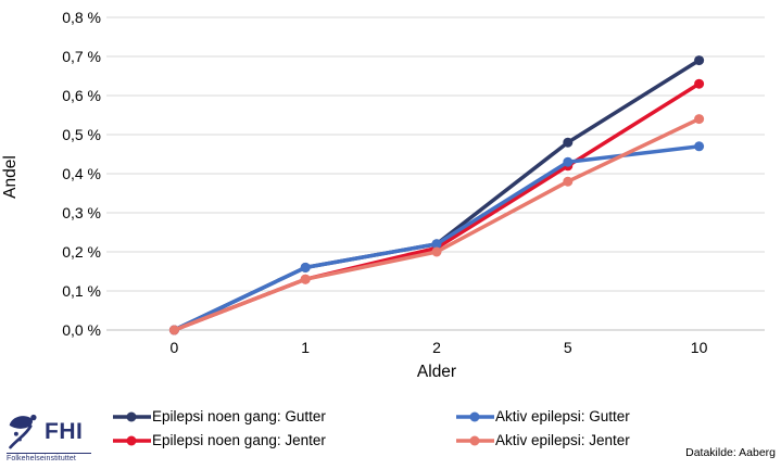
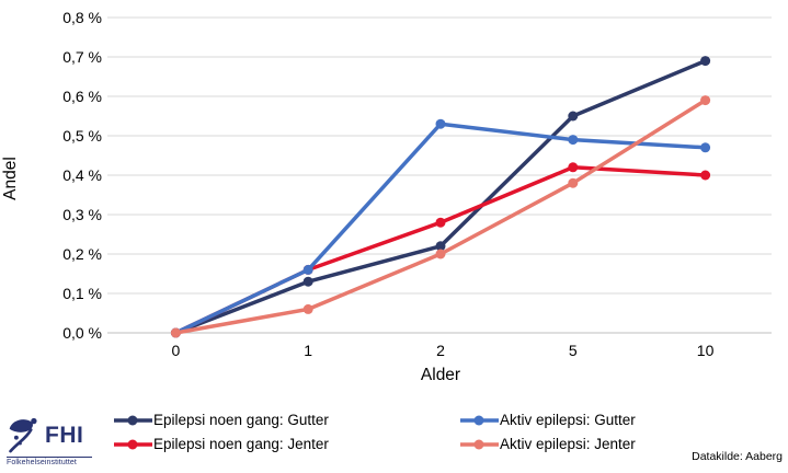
Epilepsi noen gang: Gutter/1: 0,16% -> 0,13%
Epilepsi noen gang: Jenter/1: 0,13% -> 0,16%
Aktiv epilepsi: Jenter/1: 0,13% -> 0,06%
Epilepsi noen gang: Jenter/2: 0,21% -> 0,28%
Aktiv epilepsi: Gutter/2: 0,22% -> 0,53%
Epilepsi noen gang: Gutter/5: 0,48% -> 0,55%
Aktiv epilepsi: Gutter/5: 0,43% -> 0,49%
Epilepsi noen gang: Jenter/10: 0,63% -> 0,40%
Aktiv epilepsi: Jenter/10: 0,54% -> 0,59%
